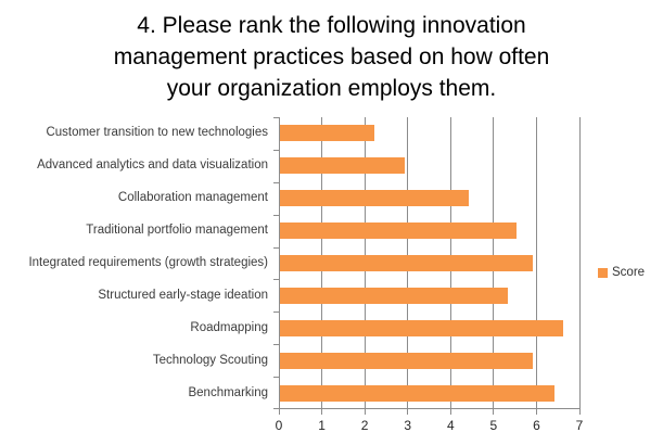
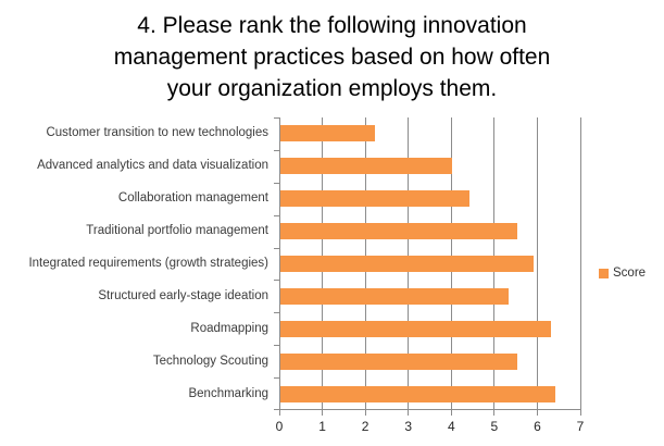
Advanced analytics and data visualization: 2.9 -> 4.0
Roadmapping: 6.6 -> 6.3
Technology Scouting: 5.9 -> 5.5
